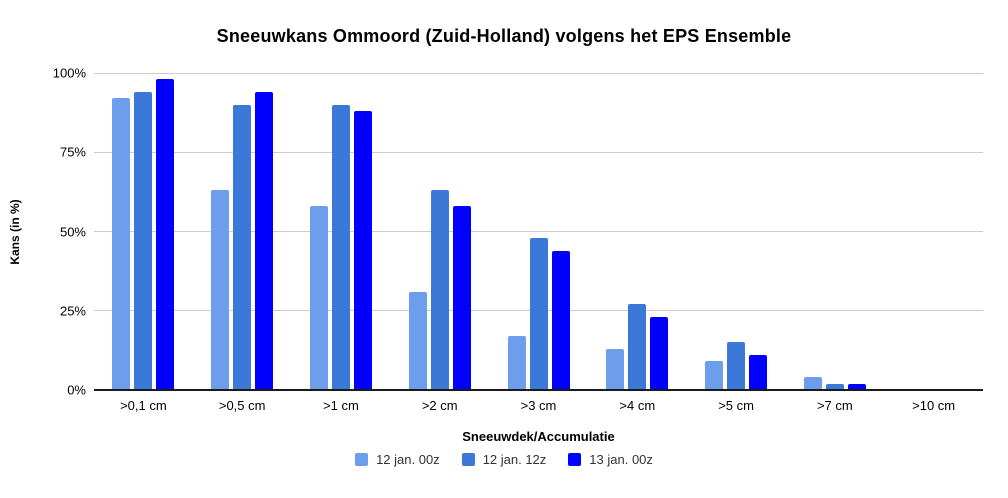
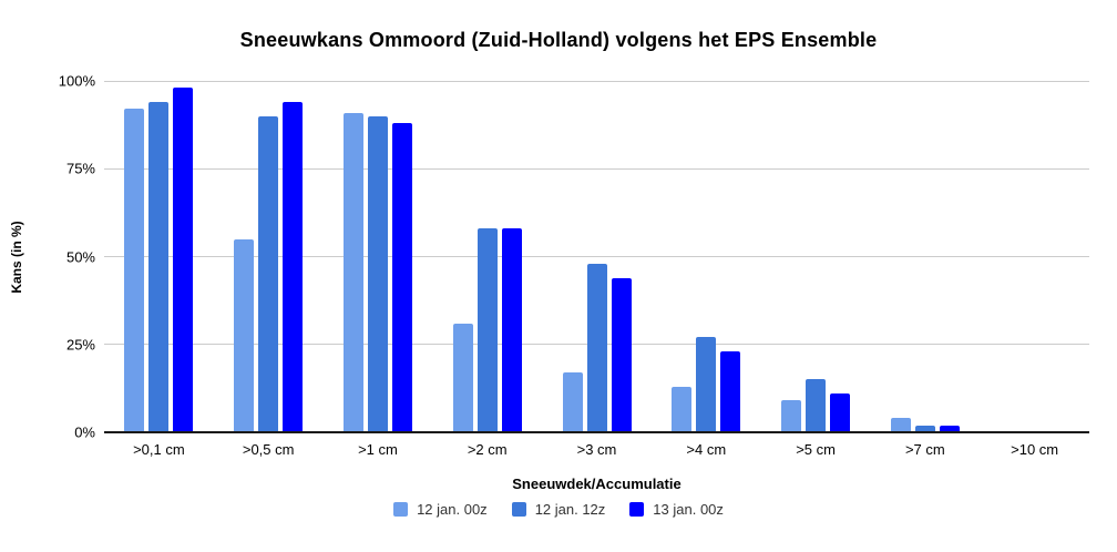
12 jan. 00z/>0,5 cm: 63% -> 55%
12 jan. 00z/>1 cm: 58% -> 91%
12 jan. 12z/>2 cm: 63% -> 58%
